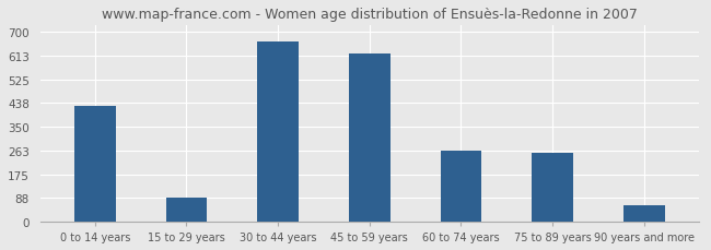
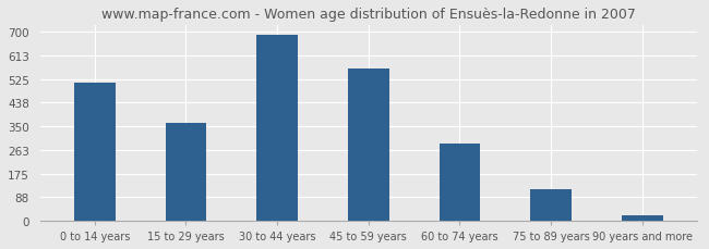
0 to 14 years: 425 -> 510
15 to 29 years: 90 -> 362
30 to 44 years: 665 -> 690
45 to 59 years: 620 -> 562
60 to 74 years: 260 -> 285
75 to 89 years: 255 -> 118
90 years and more: 60 -> 20
